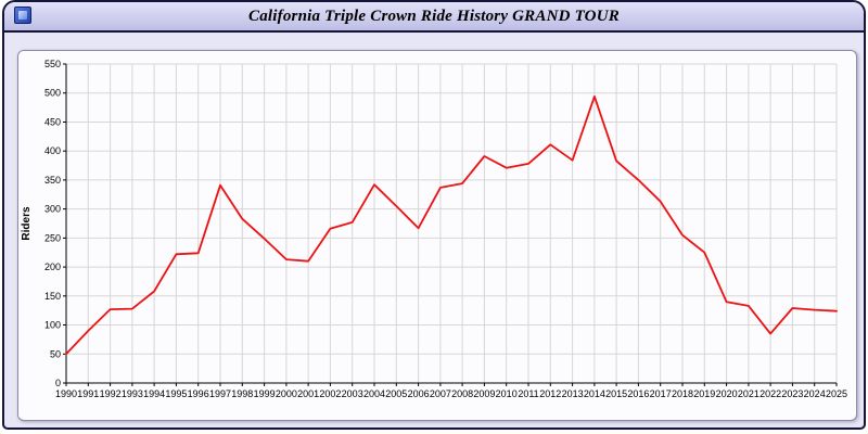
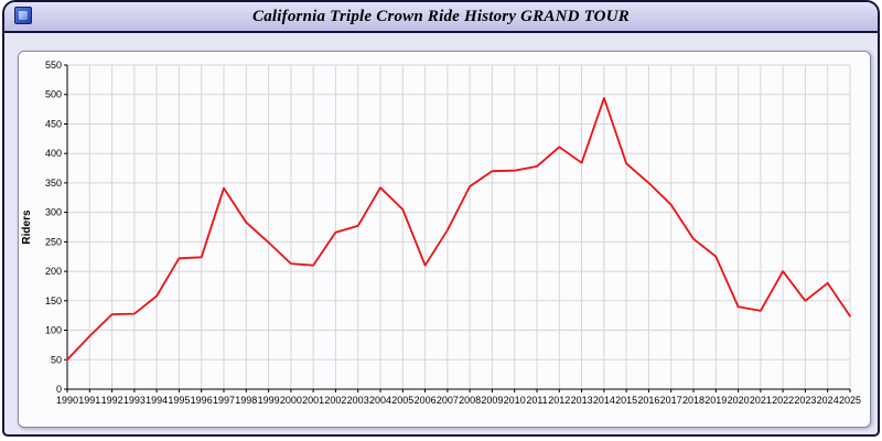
2006: 270 -> 210
2007: 340 -> 270
2009: 390 -> 370
2022: 80 -> 200
2023: 130 -> 150
2024: 130 -> 180
